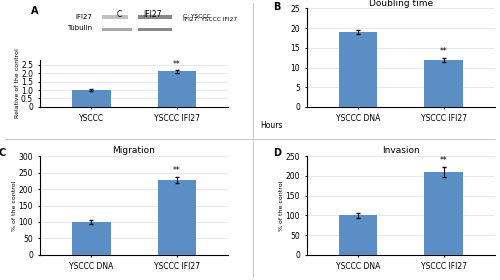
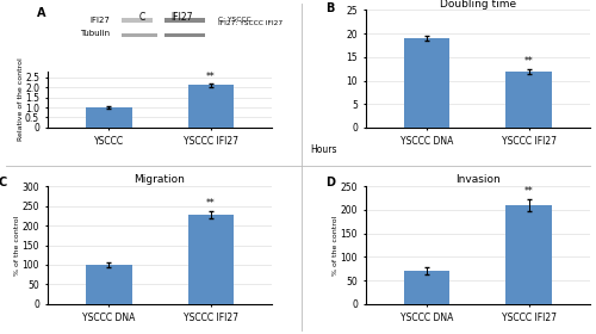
Invasion/YSCCC DNA: 100 -> 70
